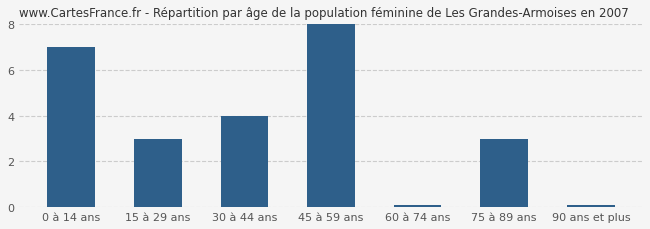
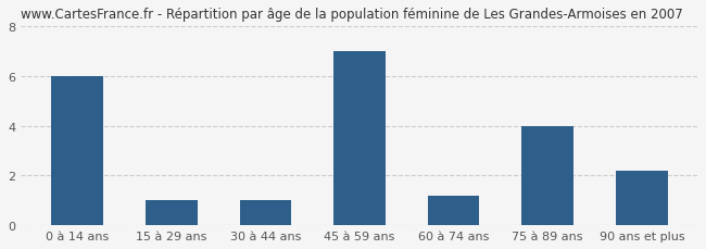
0 à 14 ans: 7.0 -> 6.0
15 à 29 ans: 3.0 -> 1.0
30 à 44 ans: 4.0 -> 1.0
45 à 59 ans: 8.0 -> 7.0
60 à 74 ans: 0.1 -> 1.2
75 à 89 ans: 3.0 -> 4.0
90 ans et plus: 0.1 -> 2.2
